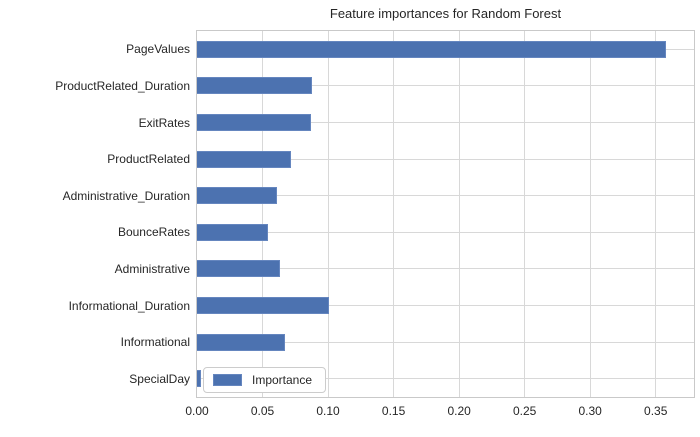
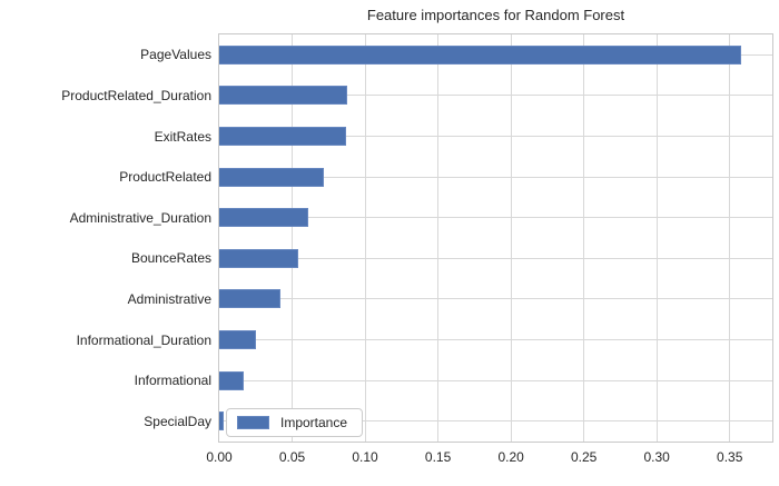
Administrative: 0.063 -> 0.042
Informational_Duration: 0.101 -> 0.025
Informational: 0.067 -> 0.017
